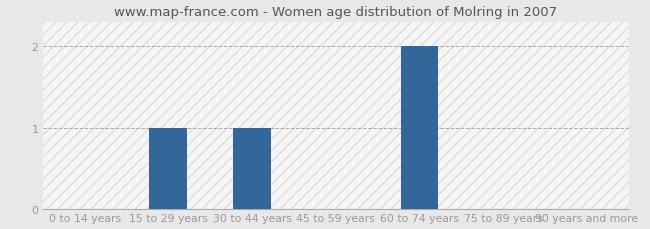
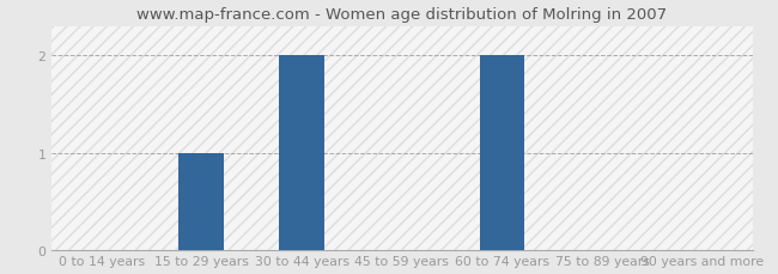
30 to 44 years: 1 -> 2
